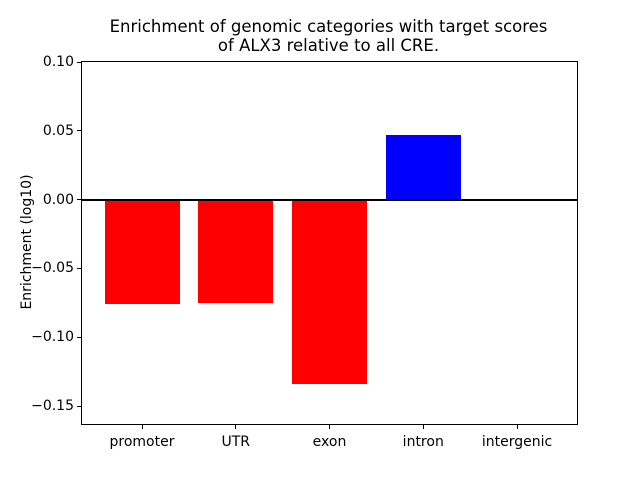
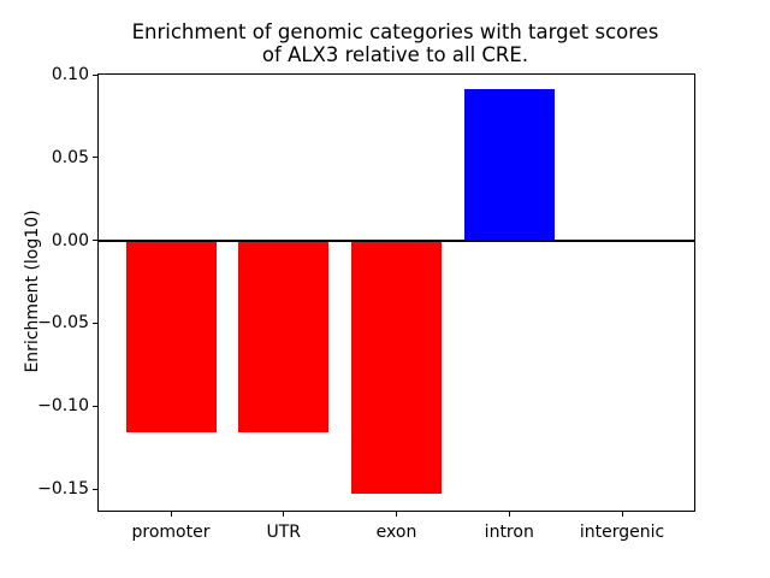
promoter: -0.076 -> -0.116
UTR: -0.075 -> -0.116
exon: -0.134 -> -0.153
intron: 0.047 -> 0.091
